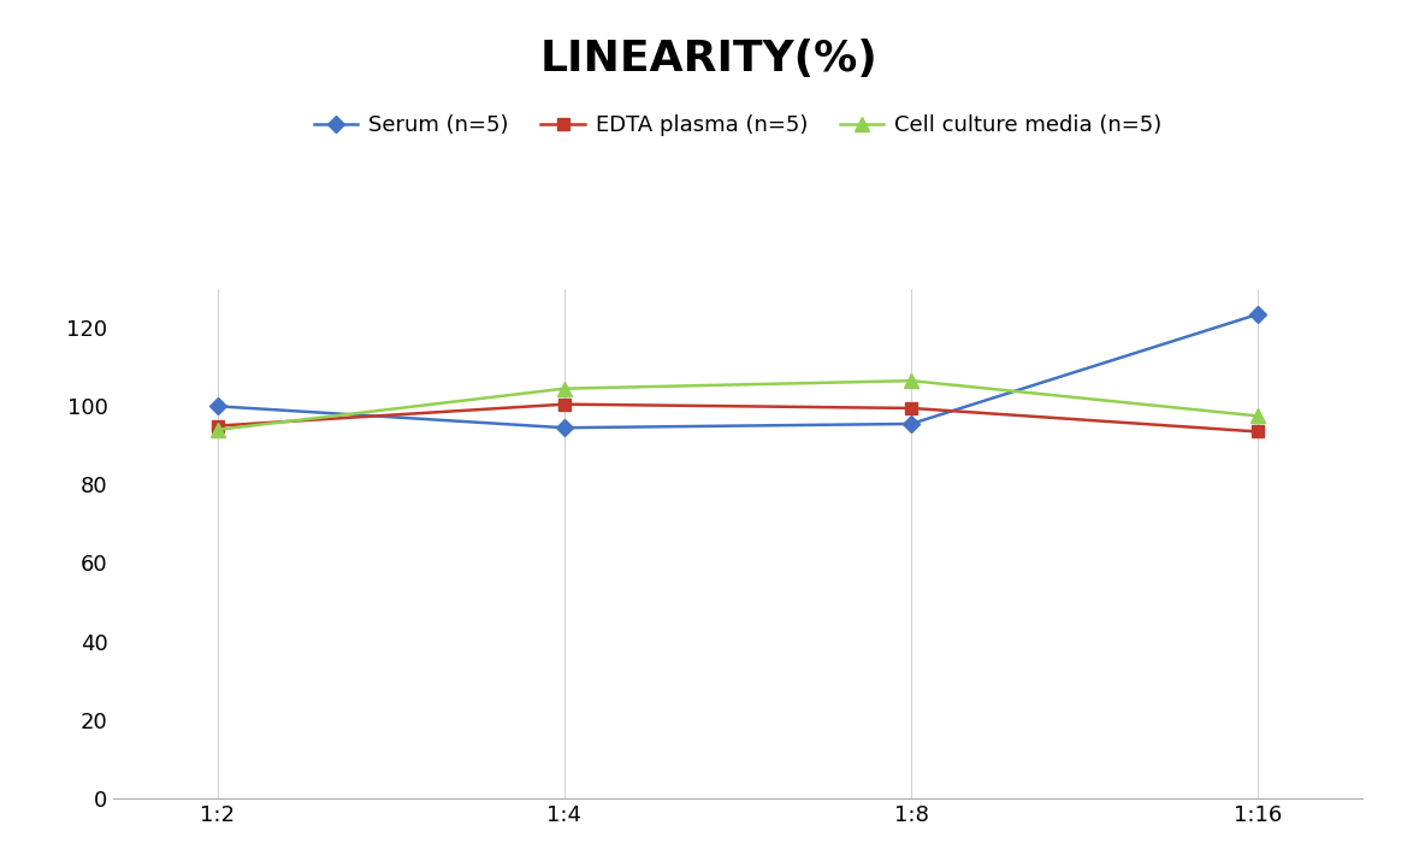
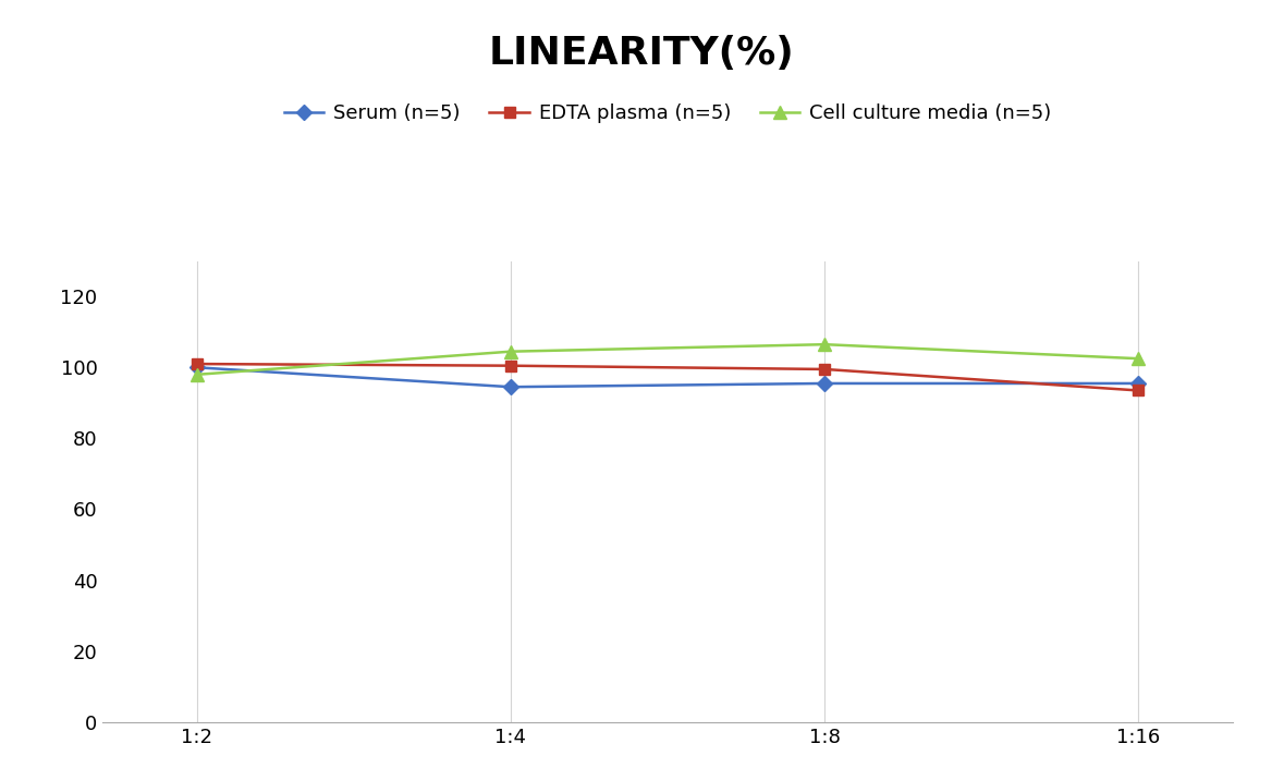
EDTA plasma (n=5)/1:2: 95.0 -> 101.0
Cell culture media (n=5)/1:2: 94.0 -> 98.0
Serum (n=5)/1:16: 123.5 -> 95.5
Cell culture media (n=5)/1:16: 97.5 -> 102.5
